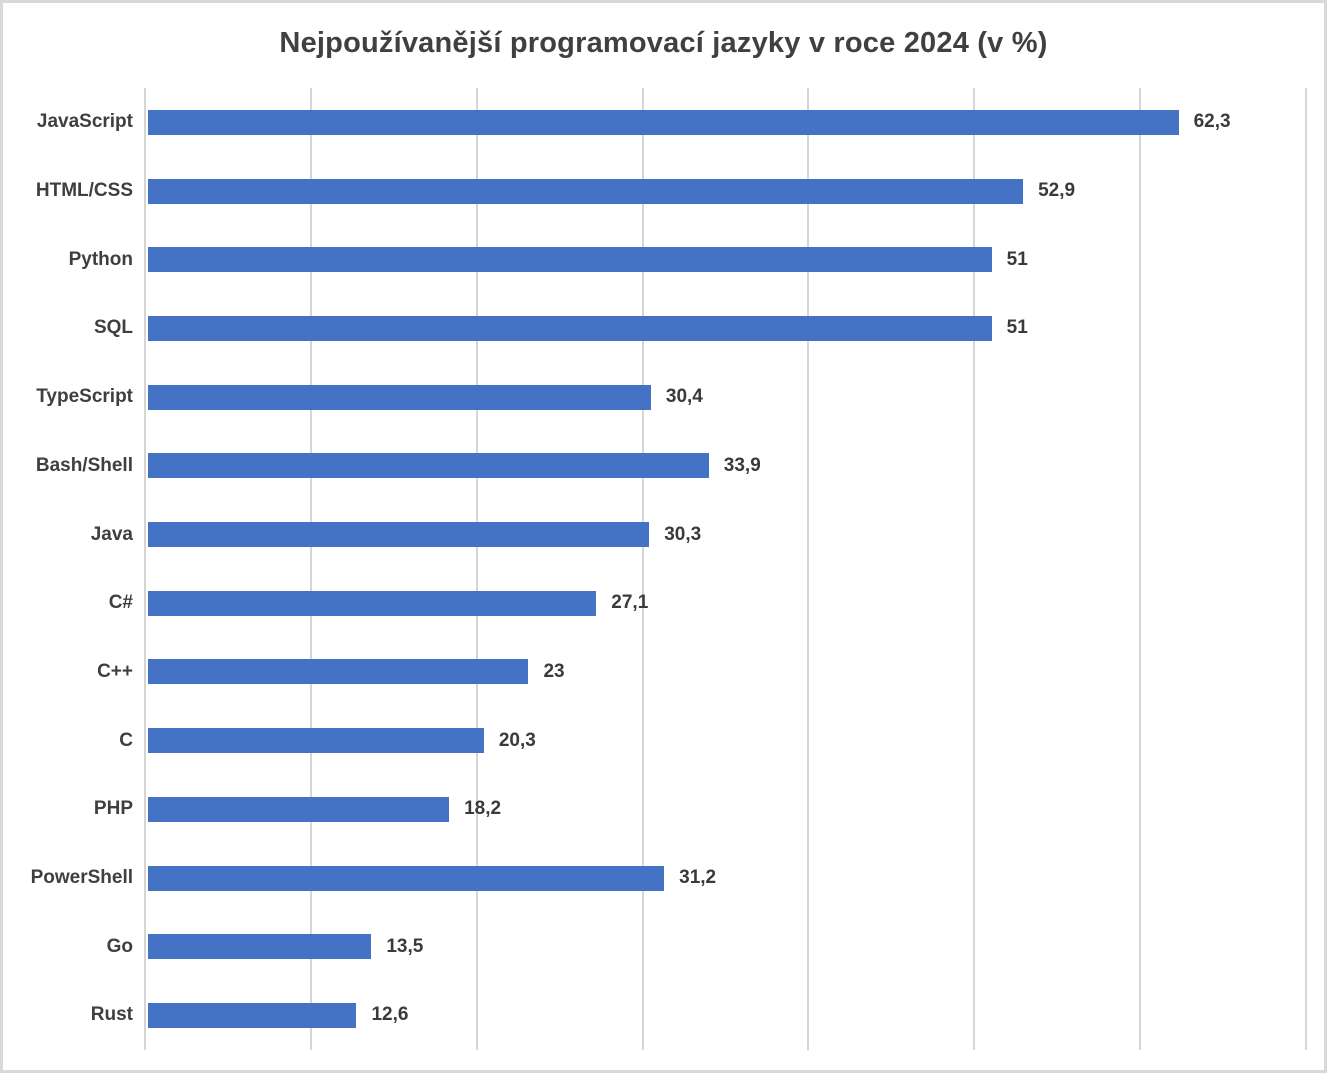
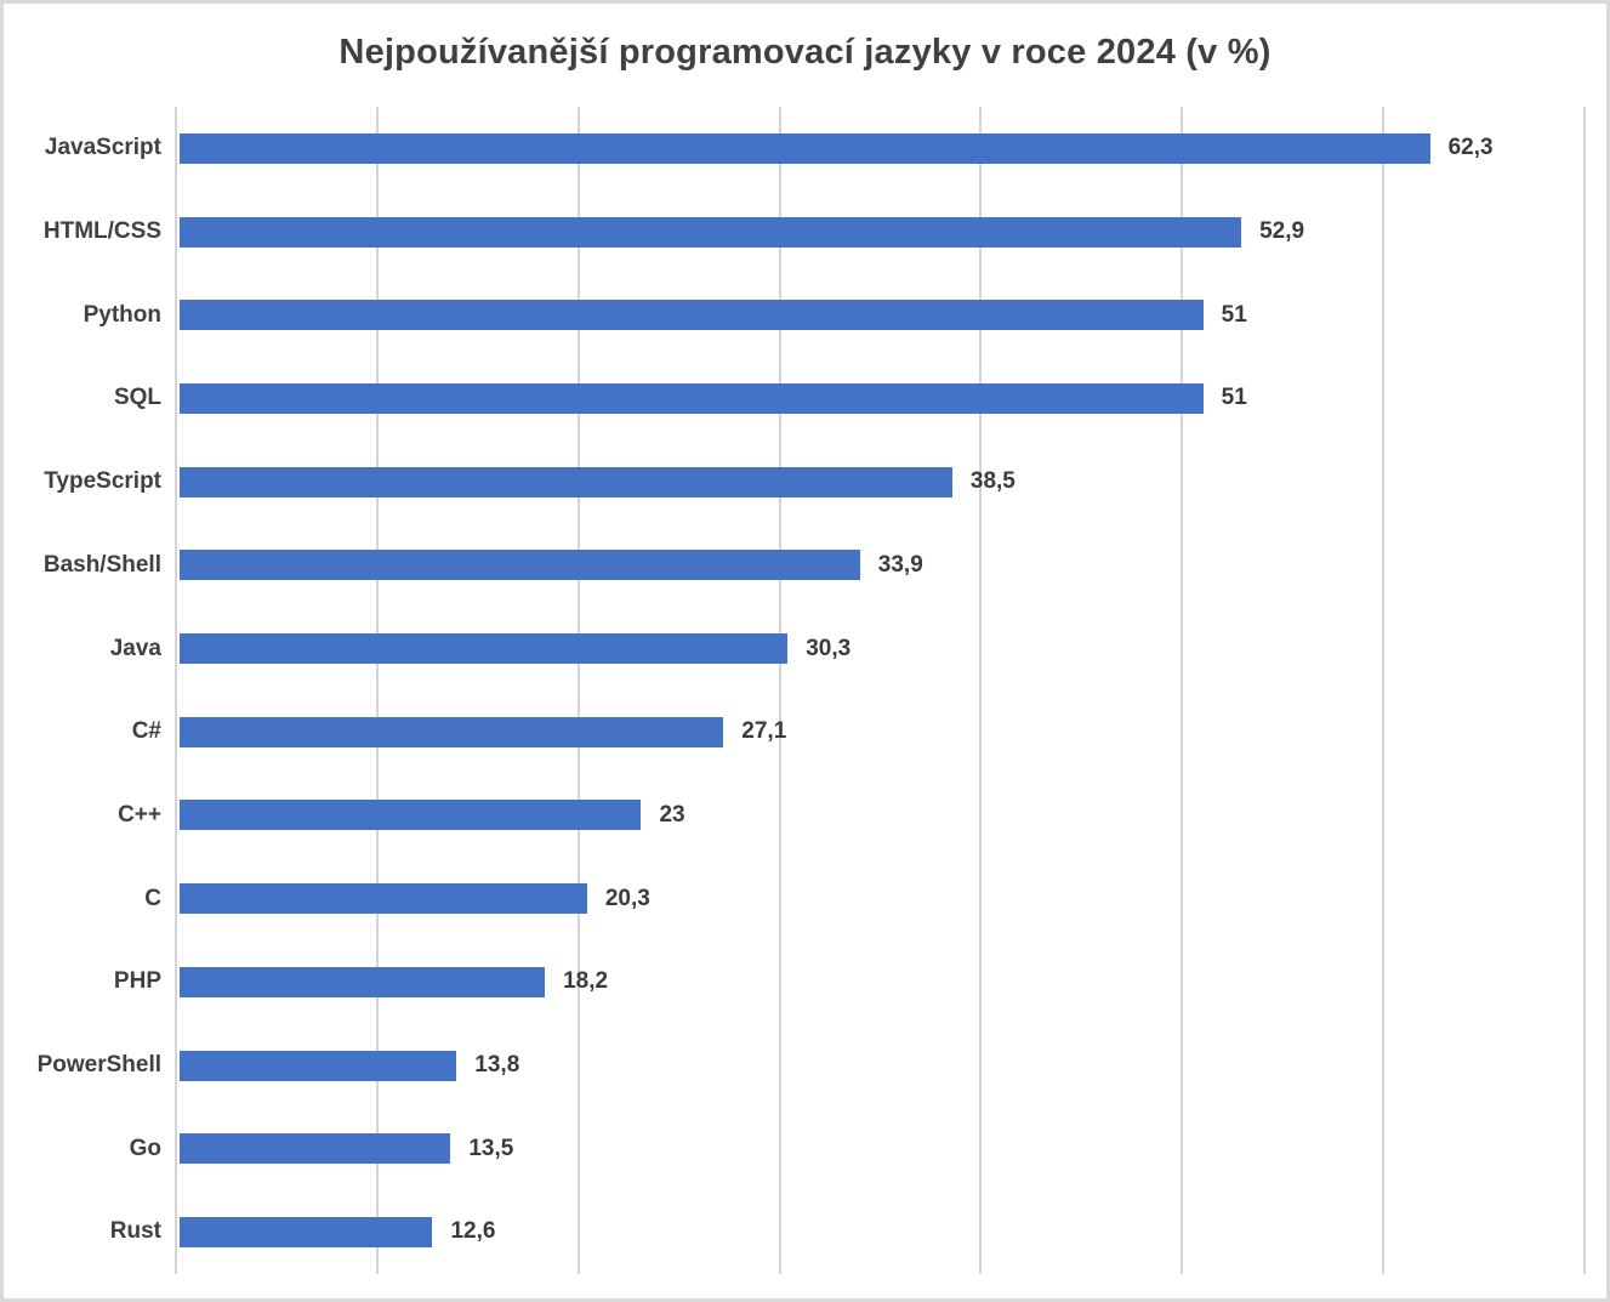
TypeScript: 30,4 -> 38,5
PowerShell: 31,2 -> 13,8
